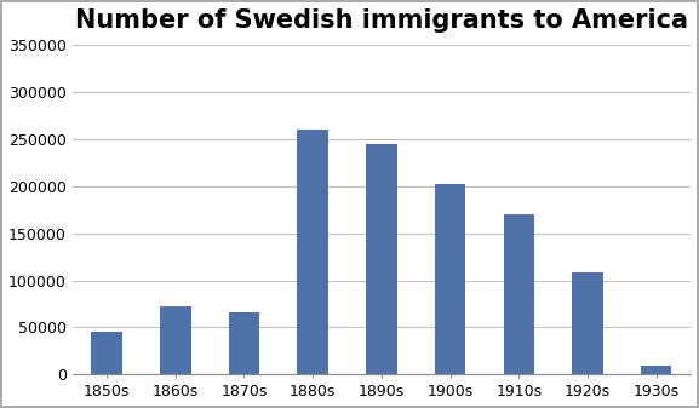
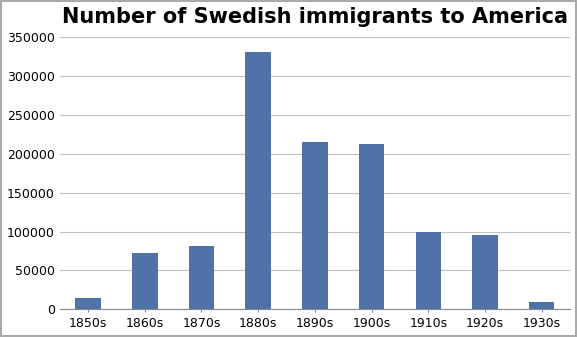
1850s: 46000 -> 15000
1870s: 66000 -> 82000
1880s: 260000 -> 330000
1890s: 244000 -> 215000
1900s: 202000 -> 213000
1910s: 170000 -> 99000
1920s: 108000 -> 95000
